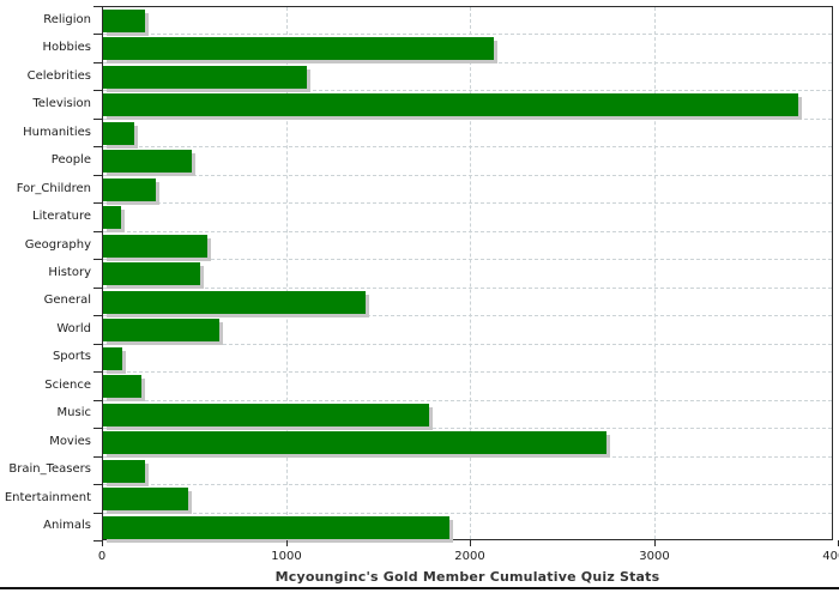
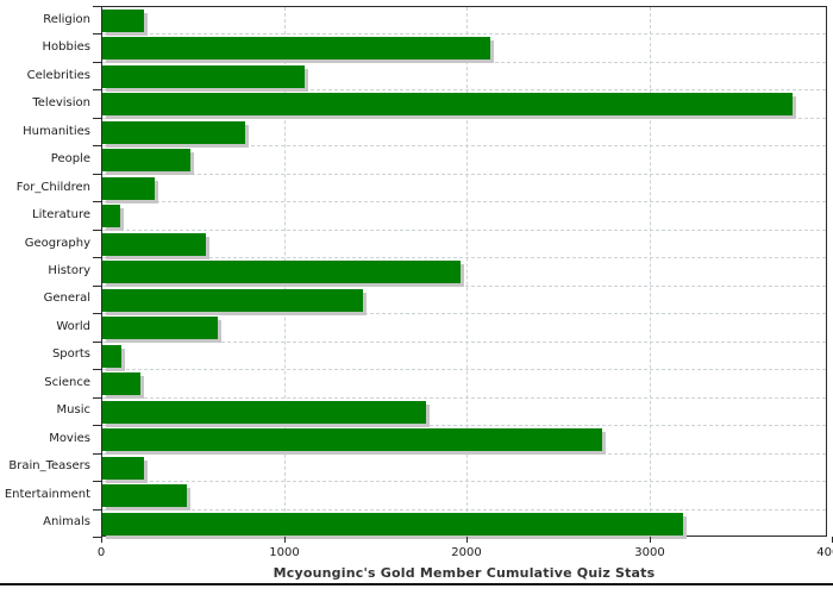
Humanities: 170 -> 780
History: 530 -> 1960
Animals: 1880 -> 3180
